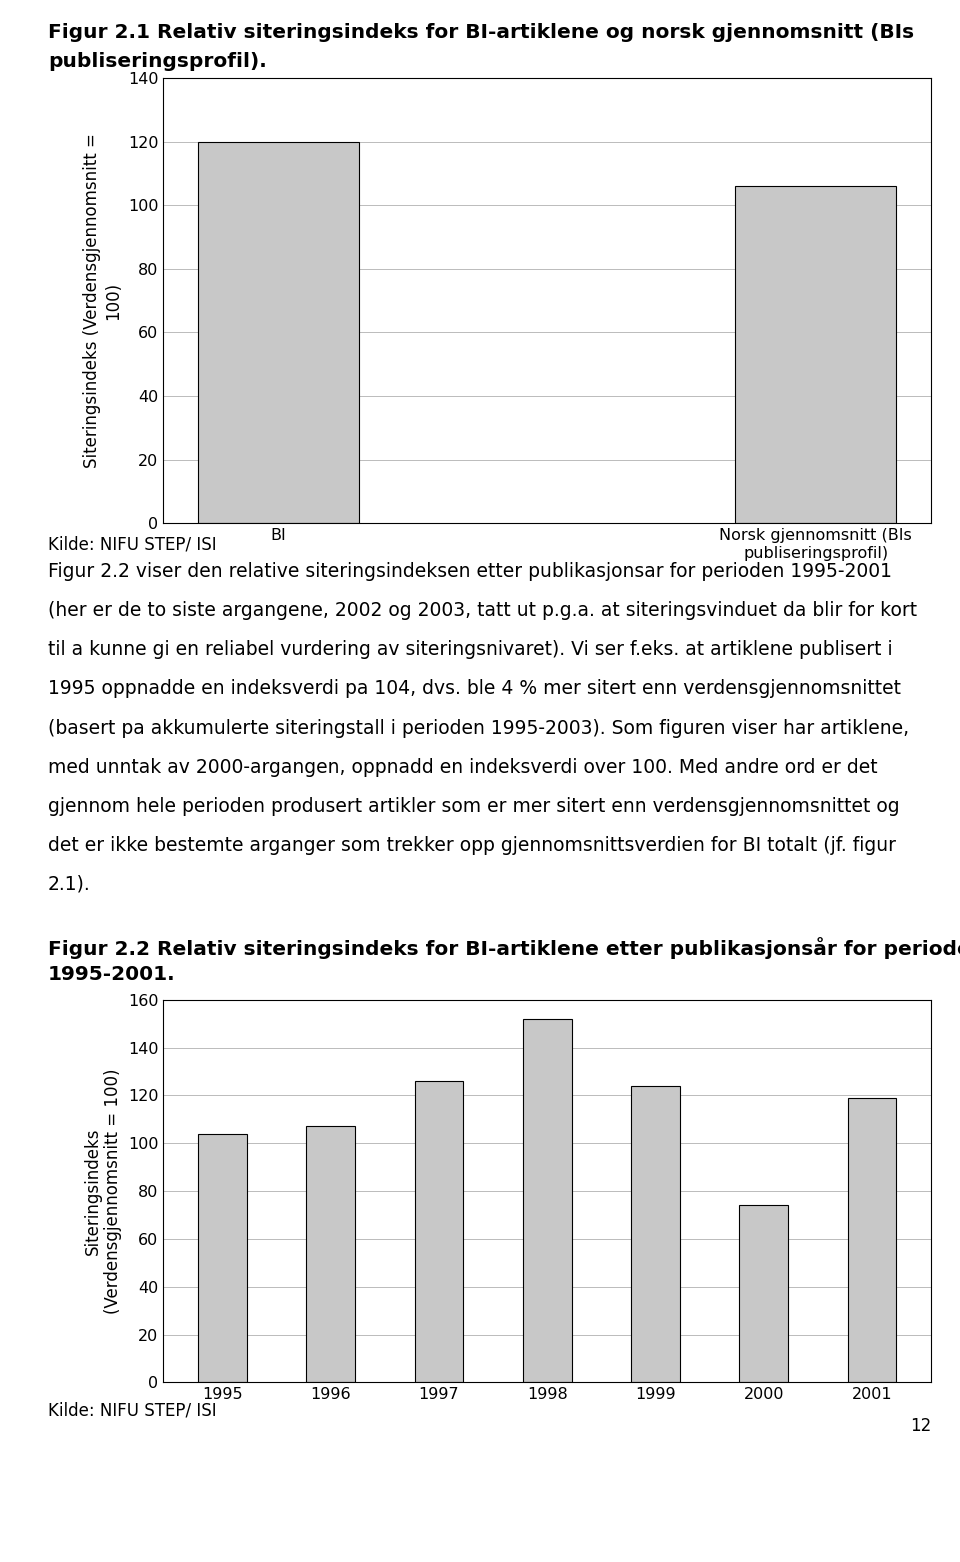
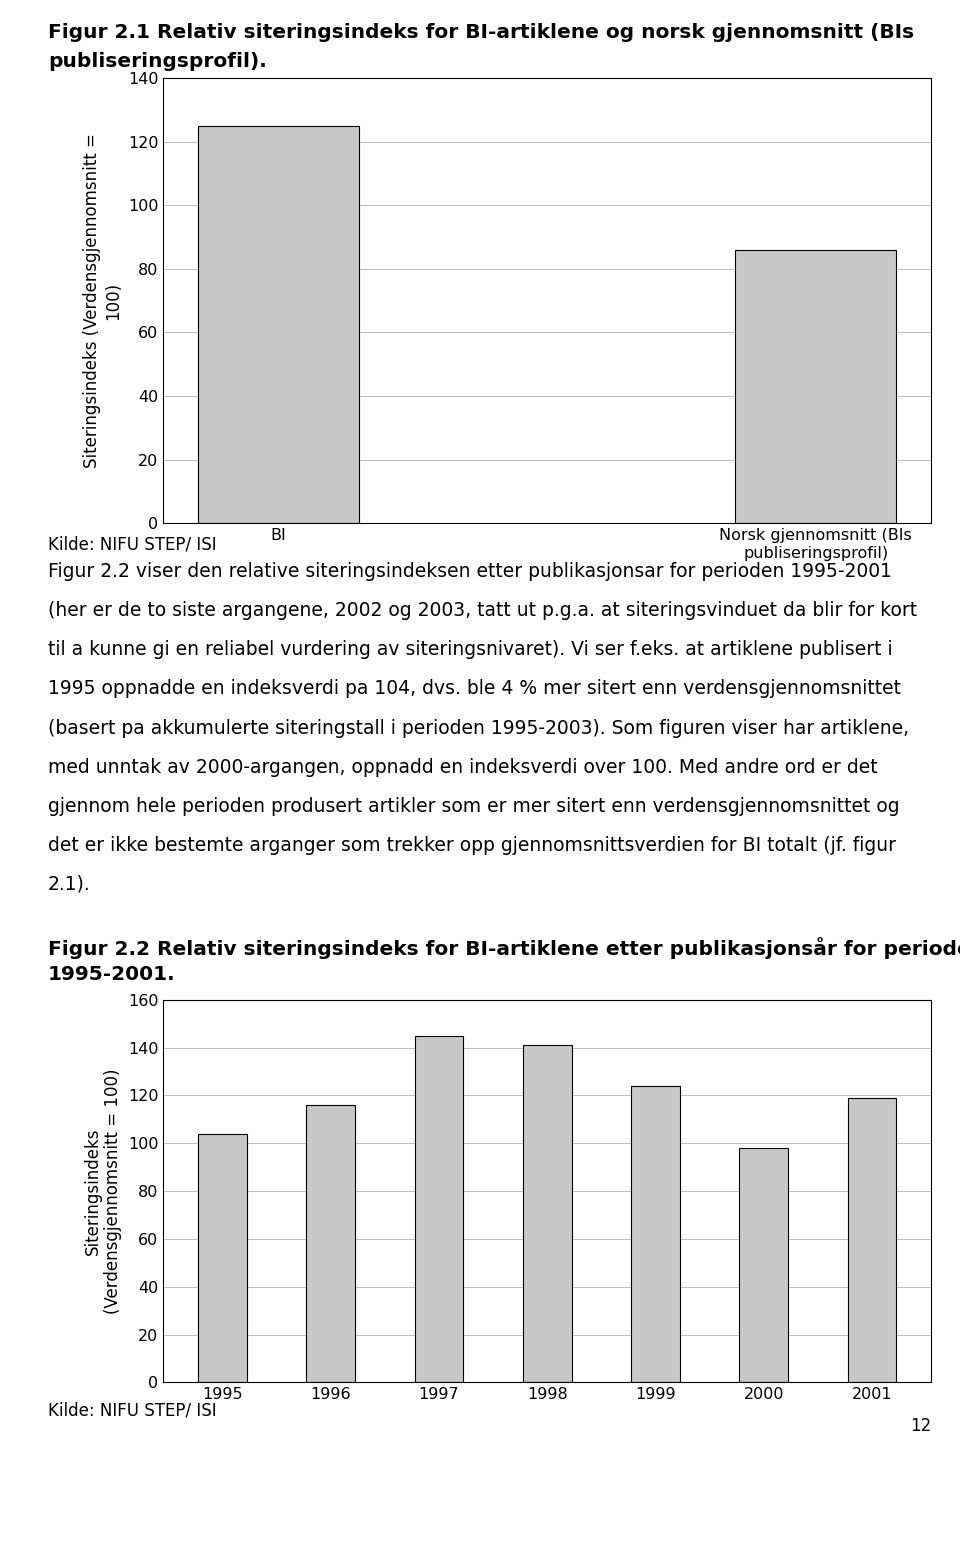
BI: 120 -> 125
Norsk gjennomsnitt (BIs publiseringsprofil): 106 -> 86
1996: 107 -> 116
1997: 126 -> 145
1998: 152 -> 141
2000: 74 -> 98
